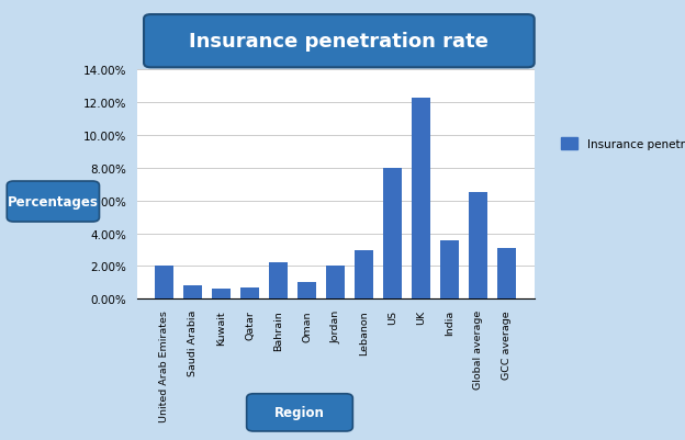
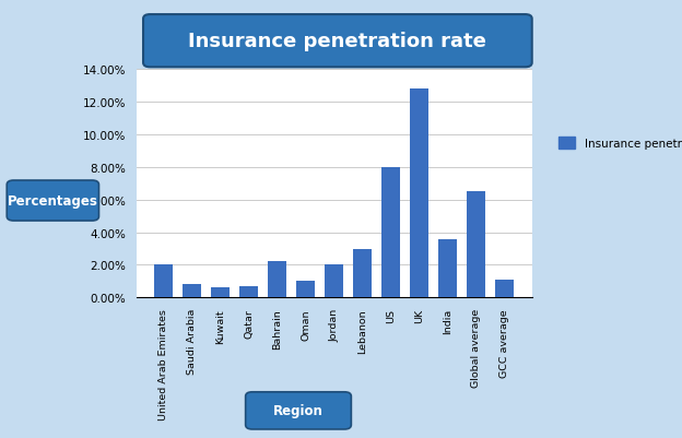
UK: 12.3% -> 12.8%
GCC average: 3.1% -> 1.1%
